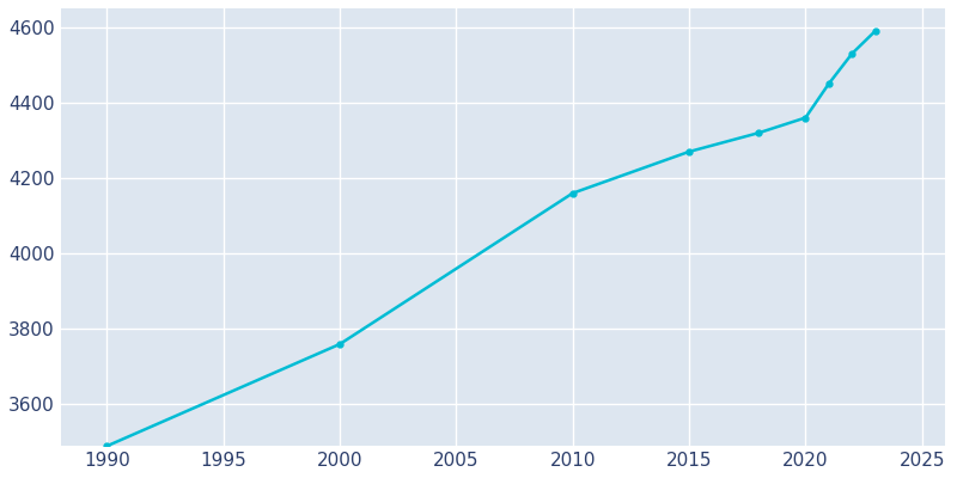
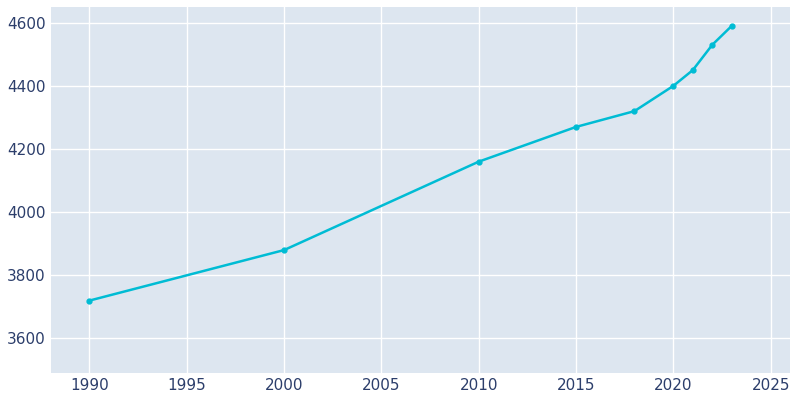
1990: 3490 -> 3720
2000: 3760 -> 3880
2020: 4360 -> 4400
